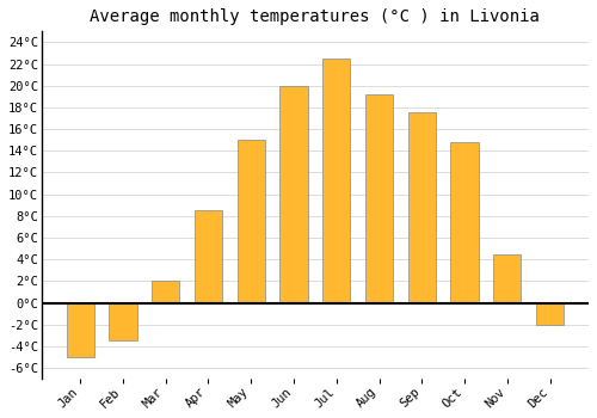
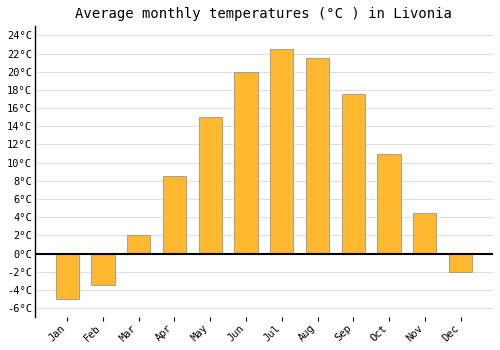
Aug: 19.2°C -> 21.5°C
Oct: 14.8°C -> 11.0°C
